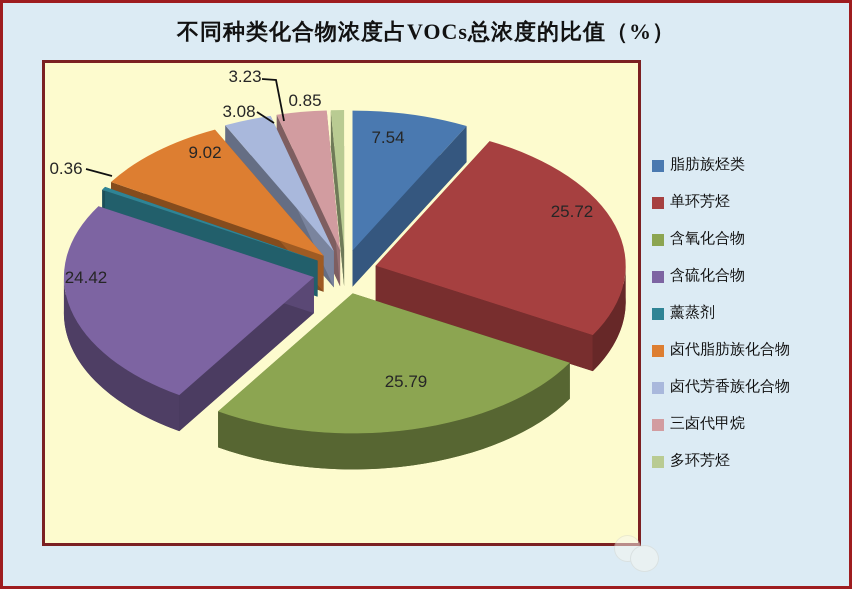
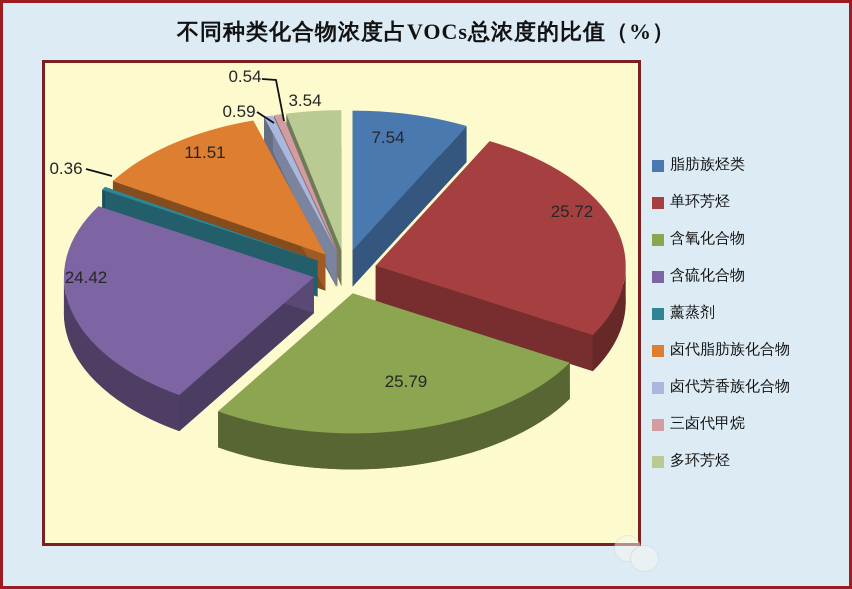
卤代脂肪族化合物: 9.02 -> 11.51
卤代芳香族化合物: 3.08 -> 0.59
三卤代甲烷: 3.23 -> 0.54
多环芳烃: 0.85 -> 3.54
